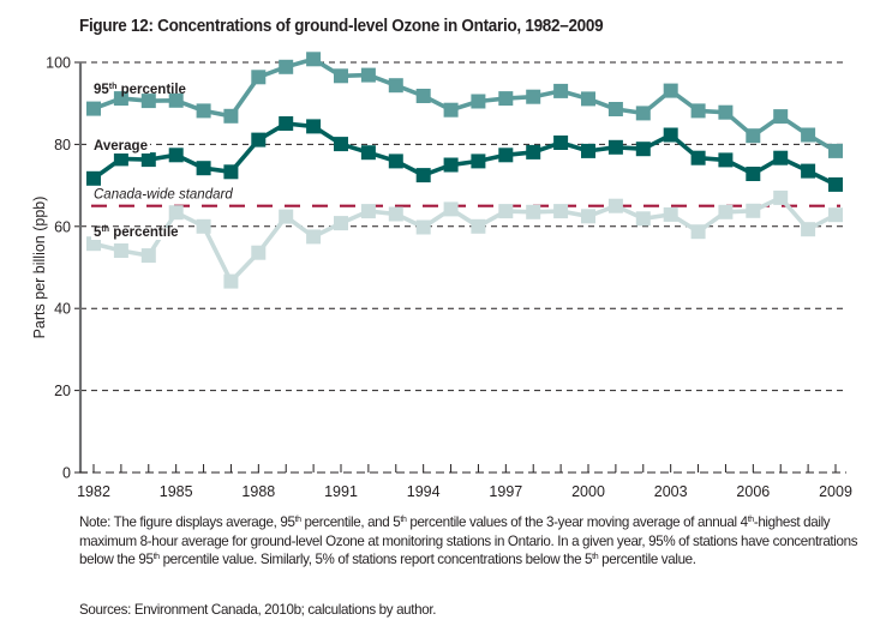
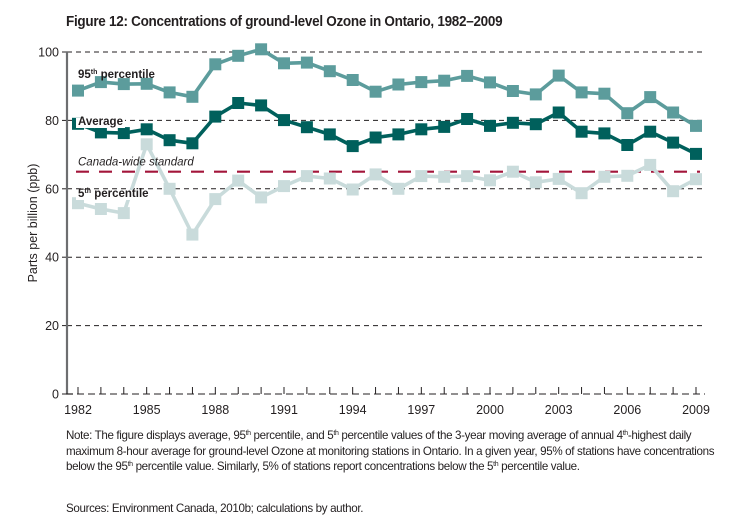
Average/1982: 72 -> 79
5th percentile/1985: 63 -> 73
5th percentile/1988: 54 -> 57
